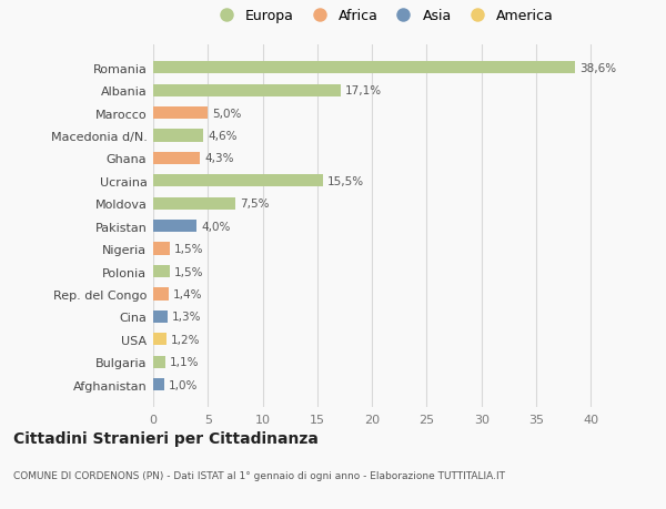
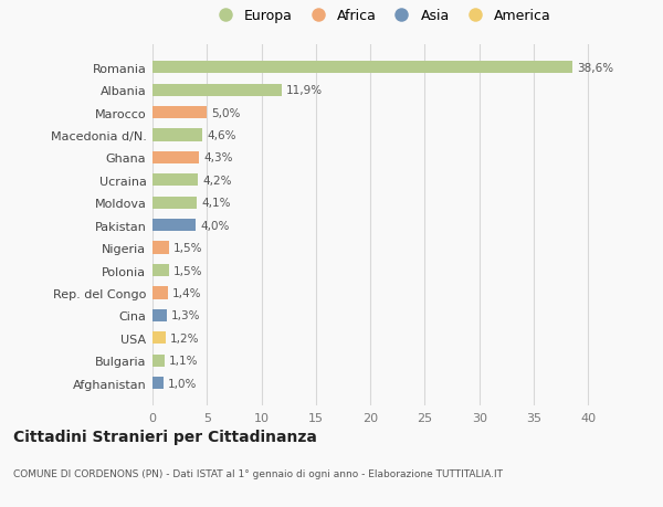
Albania: 17,1% -> 11,9%
Ucraina: 15,5% -> 4,2%
Moldova: 7,5% -> 4,1%
